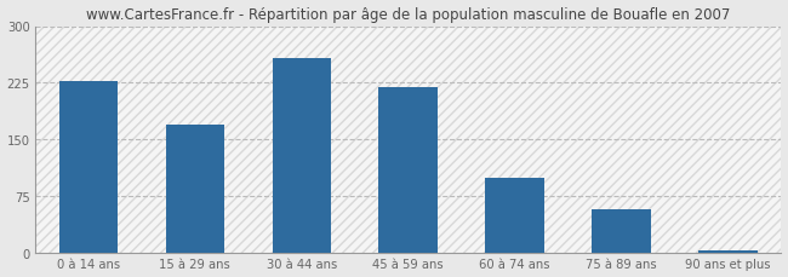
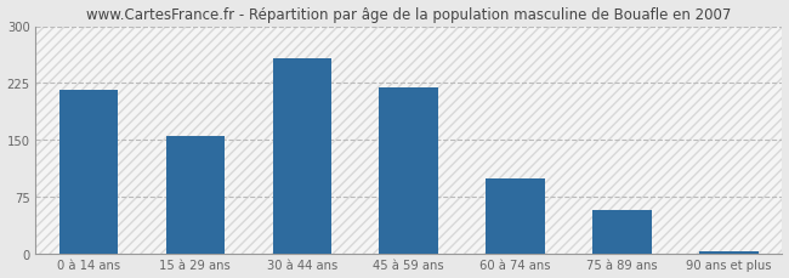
0 à 14 ans: 228 -> 216
15 à 29 ans: 170 -> 156
